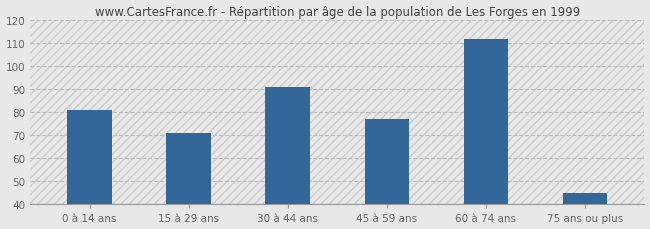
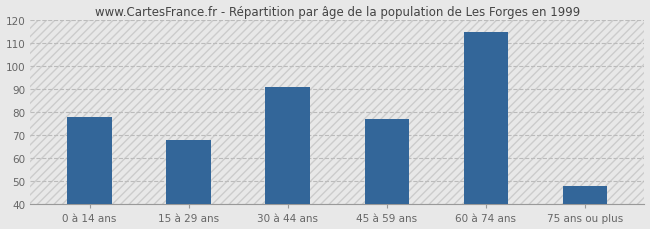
0 à 14 ans: 81 -> 78
15 à 29 ans: 71 -> 68
60 à 74 ans: 112 -> 115
75 ans ou plus: 45 -> 48
